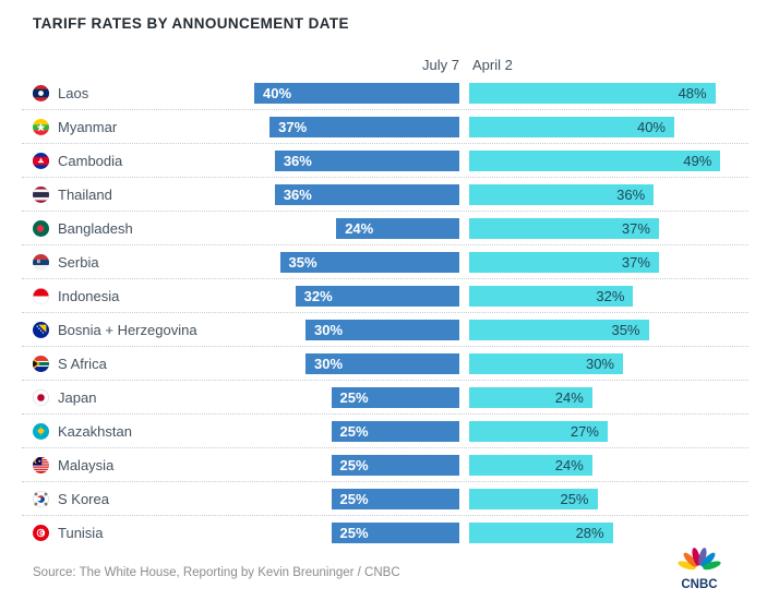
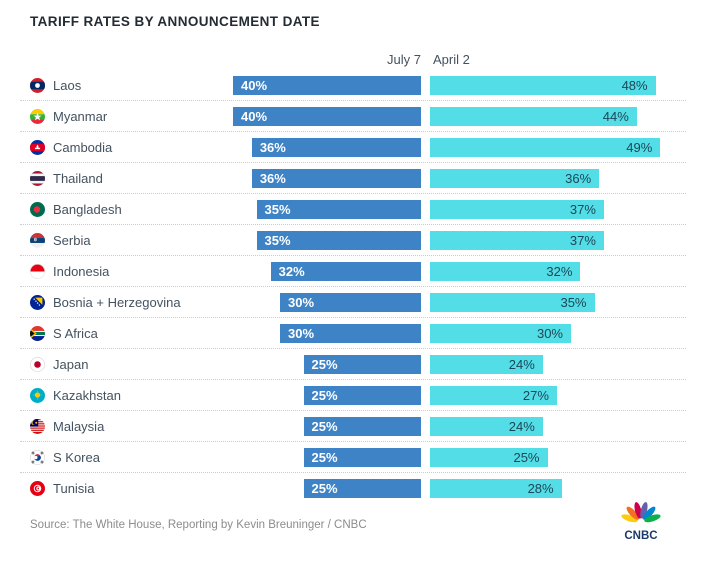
July 7/Myanmar: 37% -> 40%
April 2/Myanmar: 40% -> 44%
July 7/Bangladesh: 24% -> 35%
